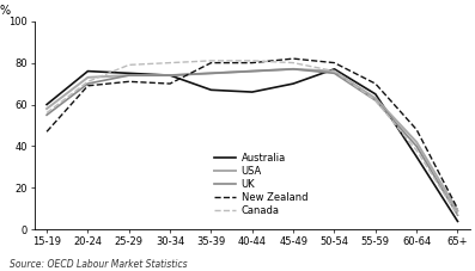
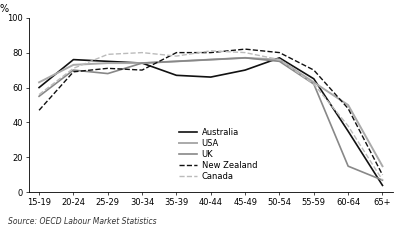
USA/15-19: 58 -> 63
UK/25-29: 74 -> 68
Canada/35-39: 81 -> 78
USA/60-64: 42 -> 50
UK/60-64: 40 -> 15
USA/65+: 9 -> 15
